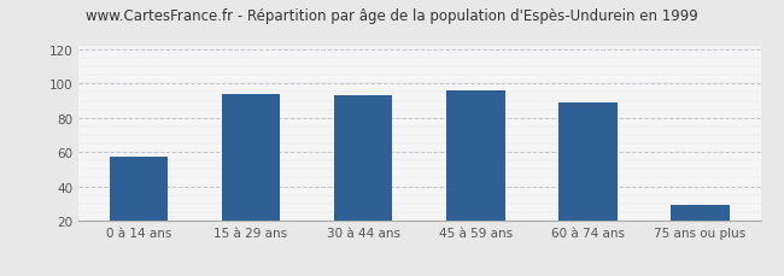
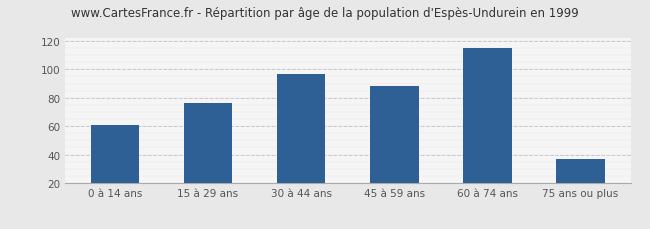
0 à 14 ans: 57 -> 61
15 à 29 ans: 94 -> 76
30 à 44 ans: 93 -> 97
45 à 59 ans: 96 -> 88
60 à 74 ans: 89 -> 115
75 ans ou plus: 29 -> 37
